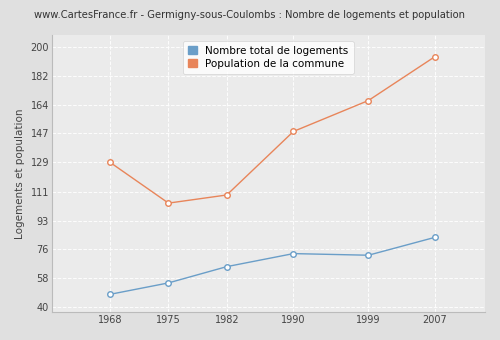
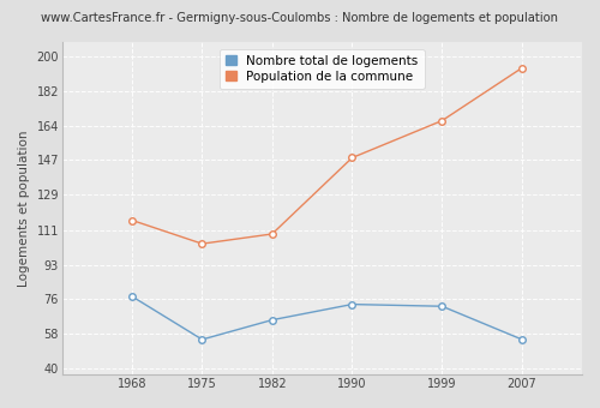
Nombre total de logements/1968: 48 -> 77
Population de la commune/1968: 129 -> 116
Nombre total de logements/2007: 83 -> 55
